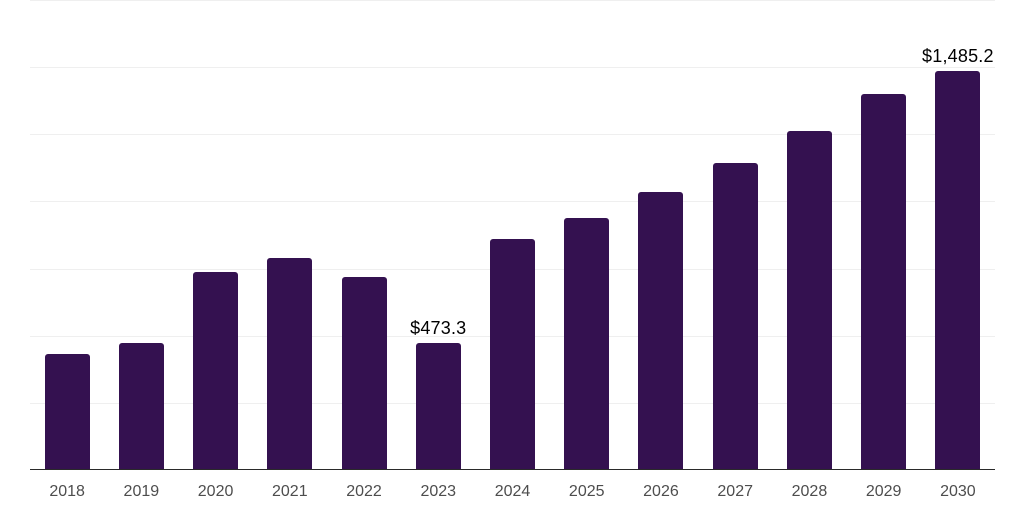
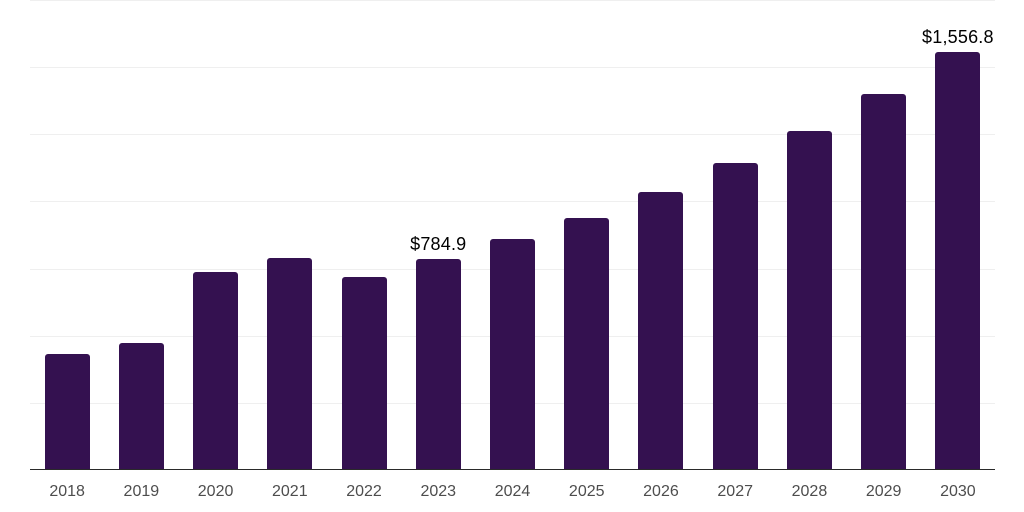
2023: $473.3 -> $784.9
2030: $1,485.2 -> $1,556.8
